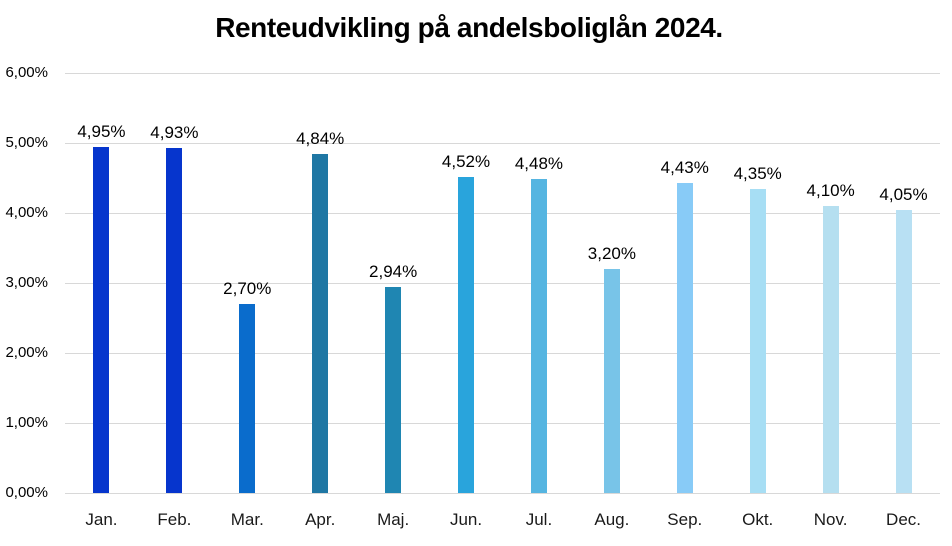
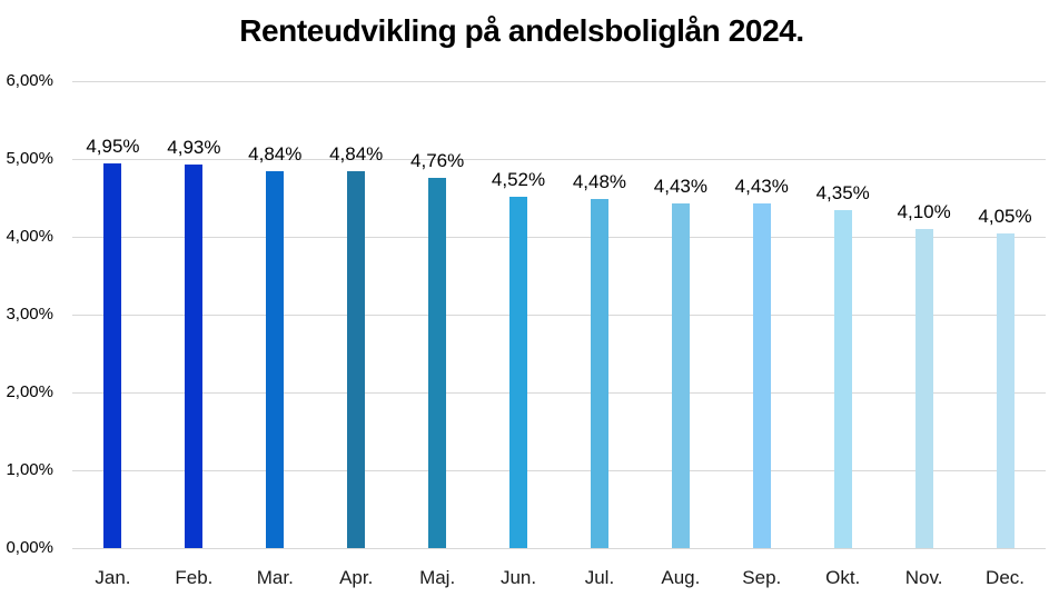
Mar.: 2,70% -> 4,84%
Maj.: 2,94% -> 4,76%
Aug.: 3,20% -> 4,43%
